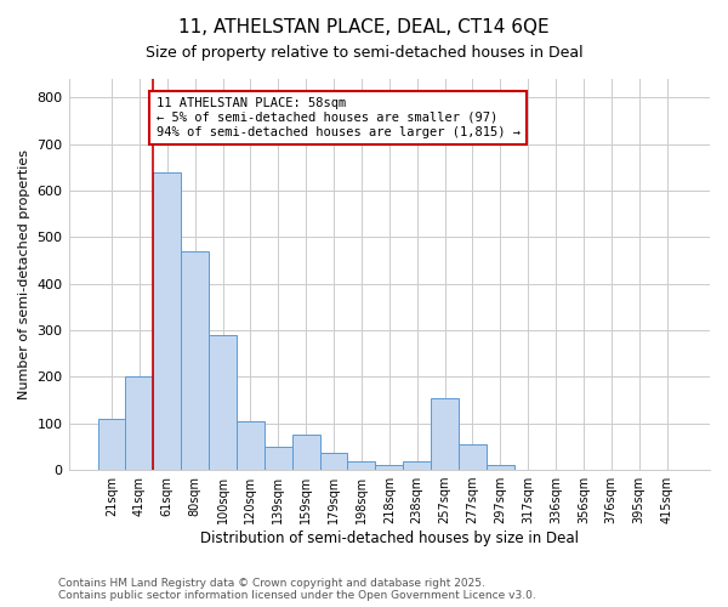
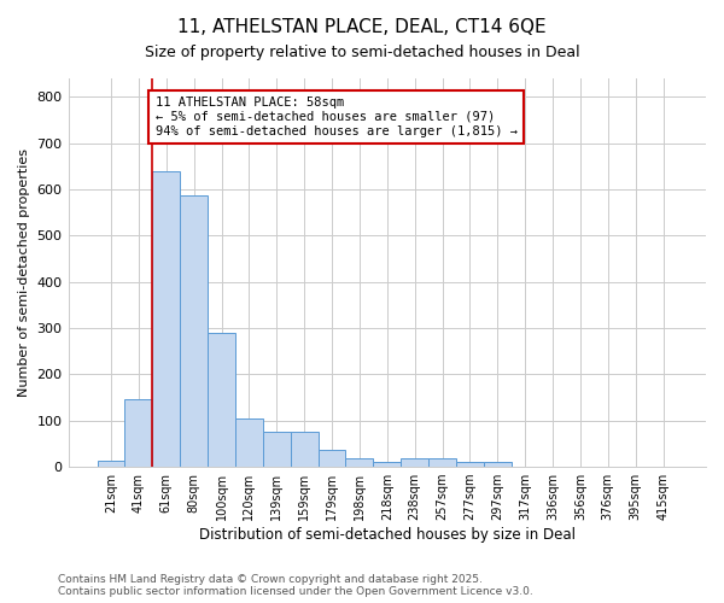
21sqm: 110 -> 12
41sqm: 200 -> 147
80sqm: 470 -> 588
139sqm: 50 -> 77
257sqm: 155 -> 18
277sqm: 55 -> 10
